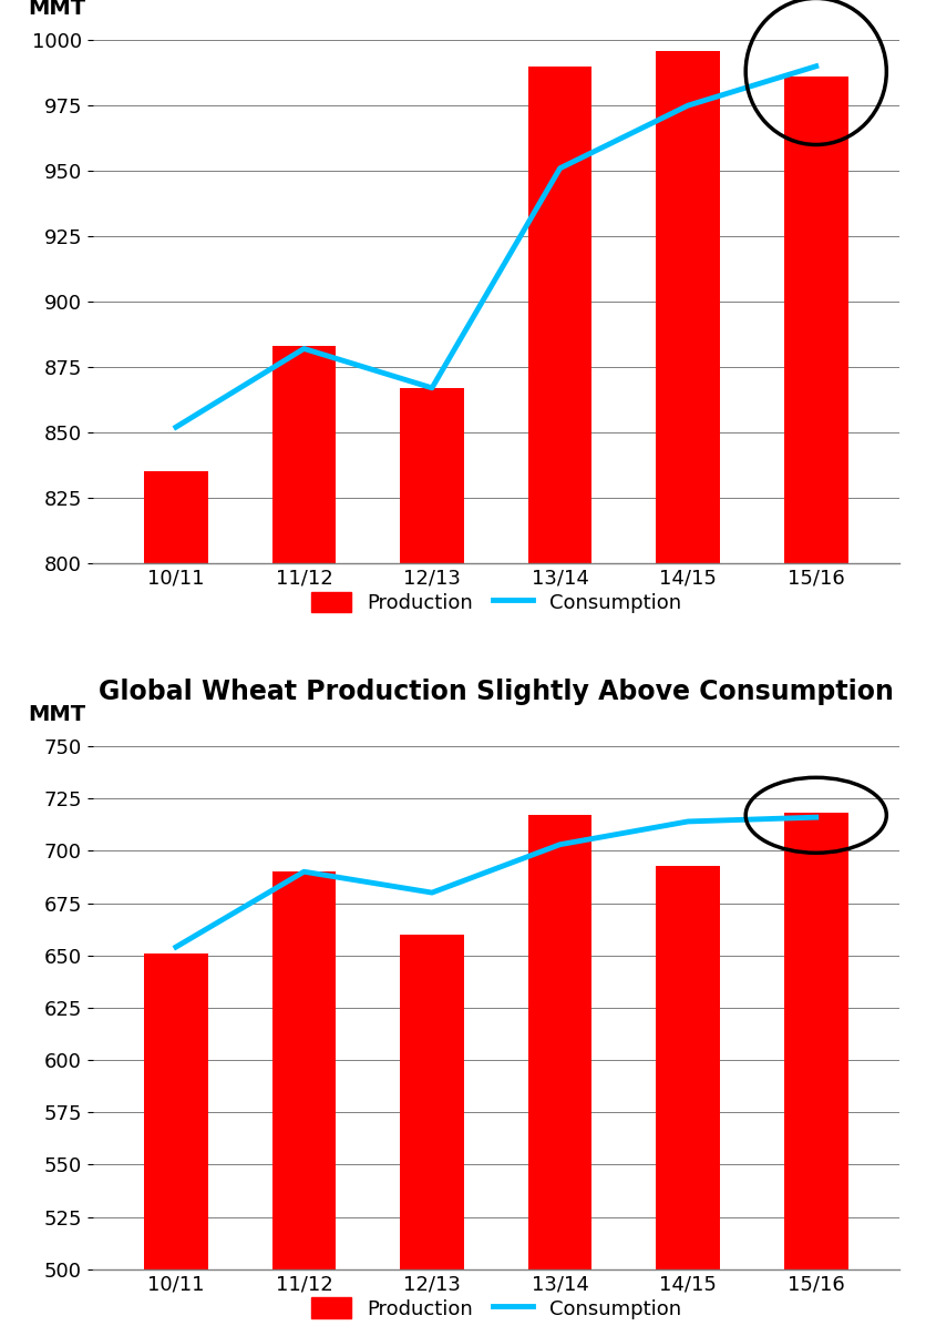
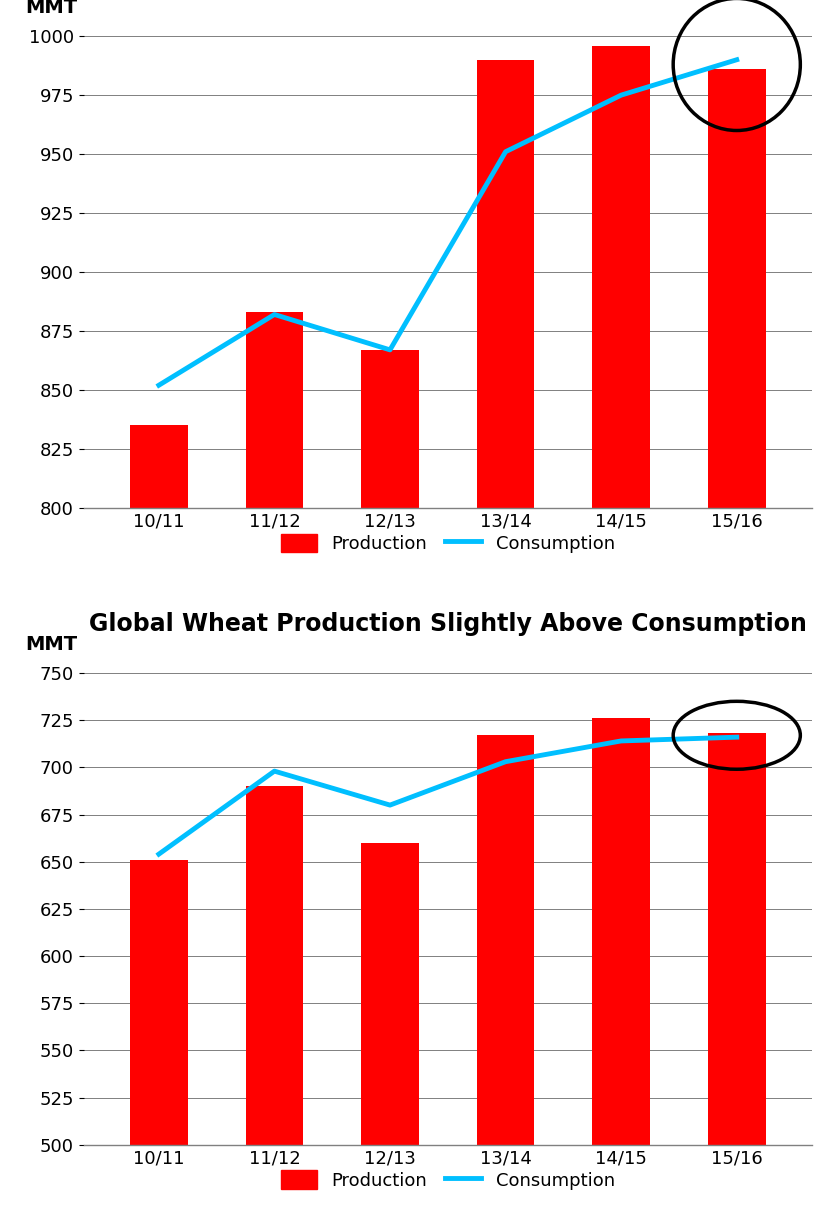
Global Wheat Production Slightly Above Consumption/Consumption/11/12: 690 -> 698
Global Wheat Production Slightly Above Consumption/Production/14/15: 693 -> 726
